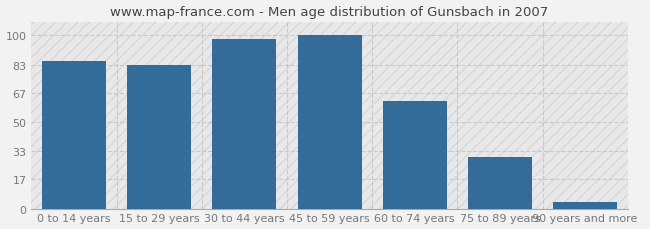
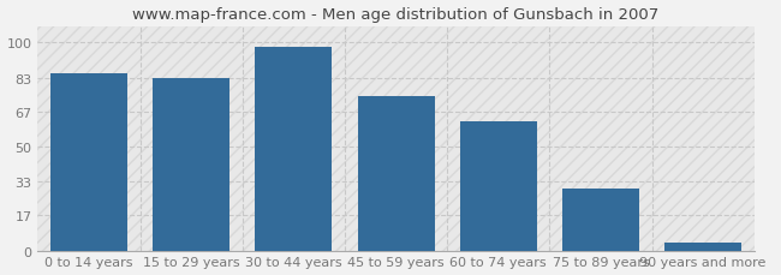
45 to 59 years: 100 -> 74
